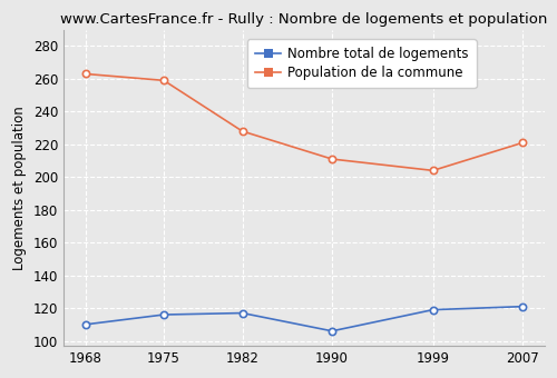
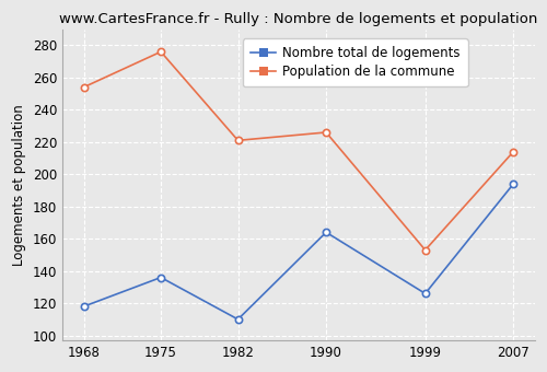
Nombre total de logements/1968: 110 -> 118
Population de la commune/1968: 263 -> 254
Nombre total de logements/1975: 116 -> 136
Population de la commune/1975: 259 -> 276
Nombre total de logements/1982: 117 -> 110
Population de la commune/1982: 228 -> 221
Nombre total de logements/1990: 106 -> 164
Population de la commune/1990: 211 -> 226
Nombre total de logements/1999: 119 -> 126
Population de la commune/1999: 204 -> 153
Nombre total de logements/2007: 121 -> 194
Population de la commune/2007: 221 -> 214
